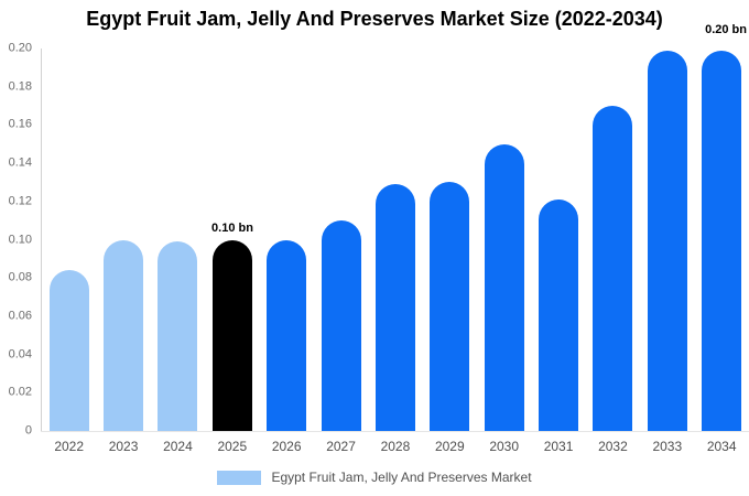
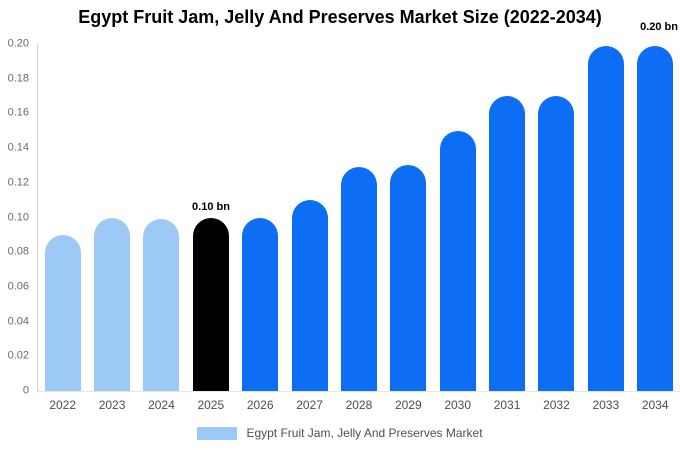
2022: 0.084 -> 0.090
2031: 0.121 -> 0.170
